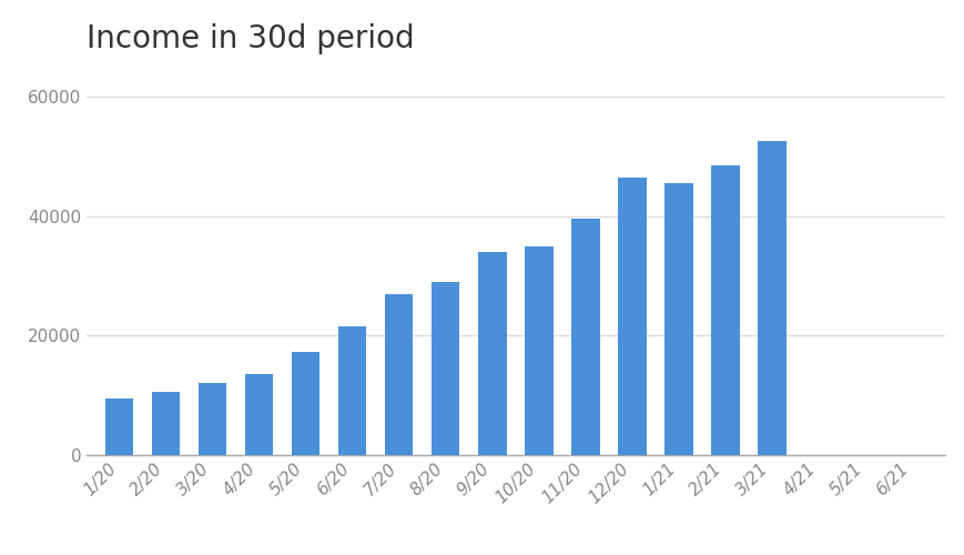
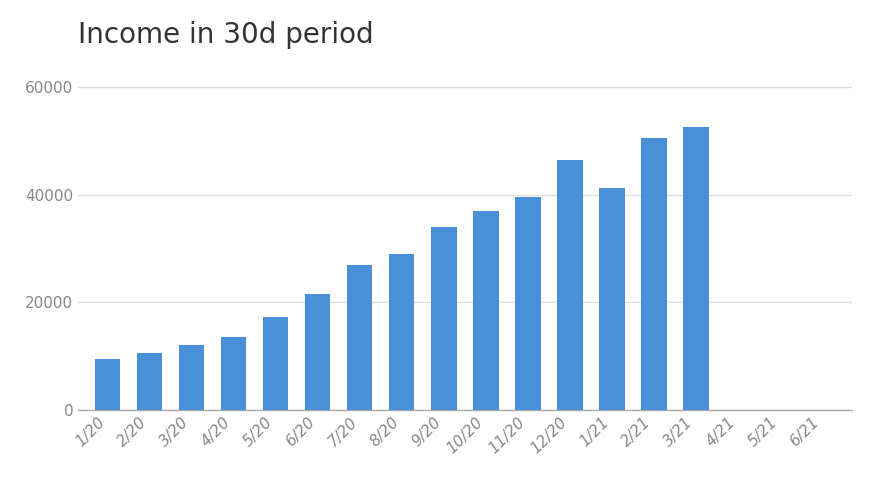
10/20: 35000 -> 37000
1/21: 45500 -> 41200
2/21: 48500 -> 50600
